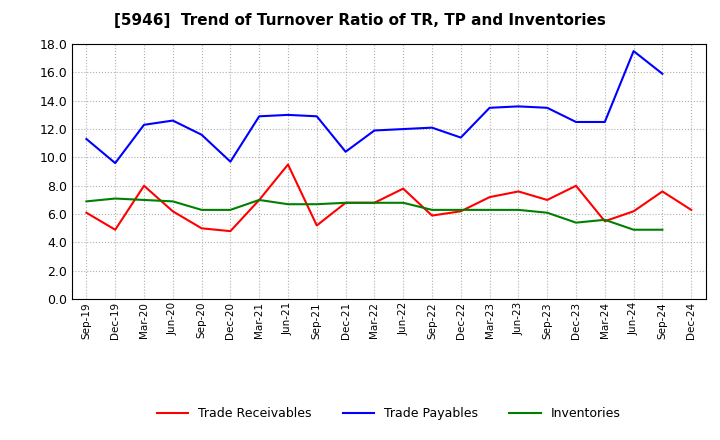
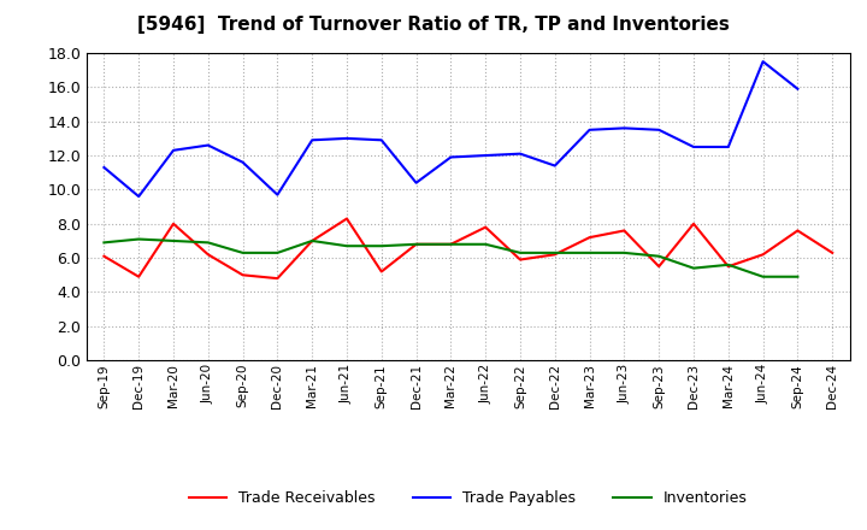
Trade Receivables/Jun-21: 9.5 -> 8.3
Trade Receivables/Sep-23: 7.0 -> 5.5
